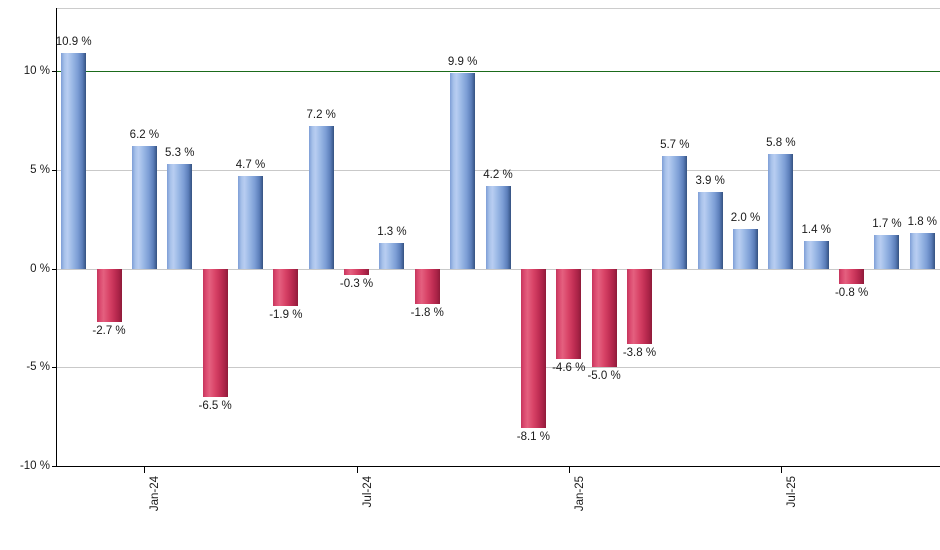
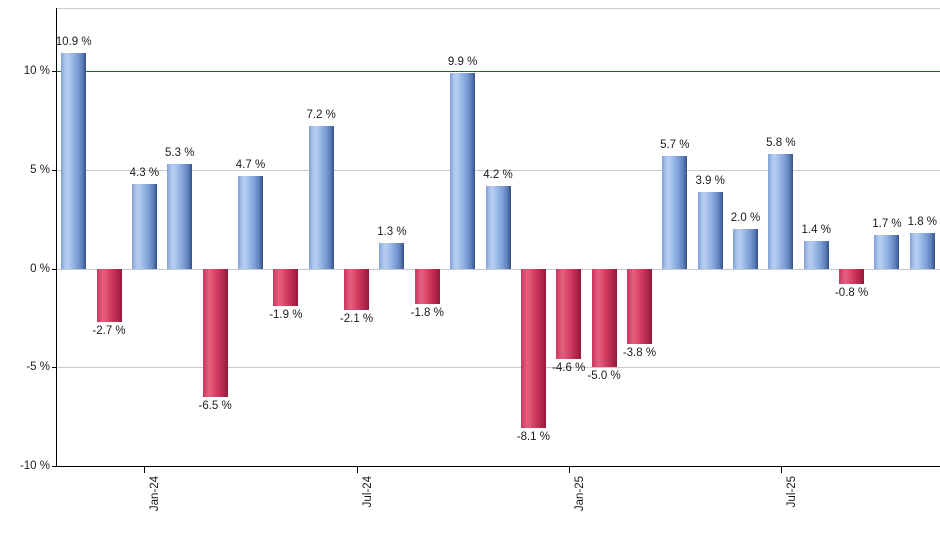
Jan-24: 6.2 -> 4.3
Jul-24: -0.3 -> -2.1
